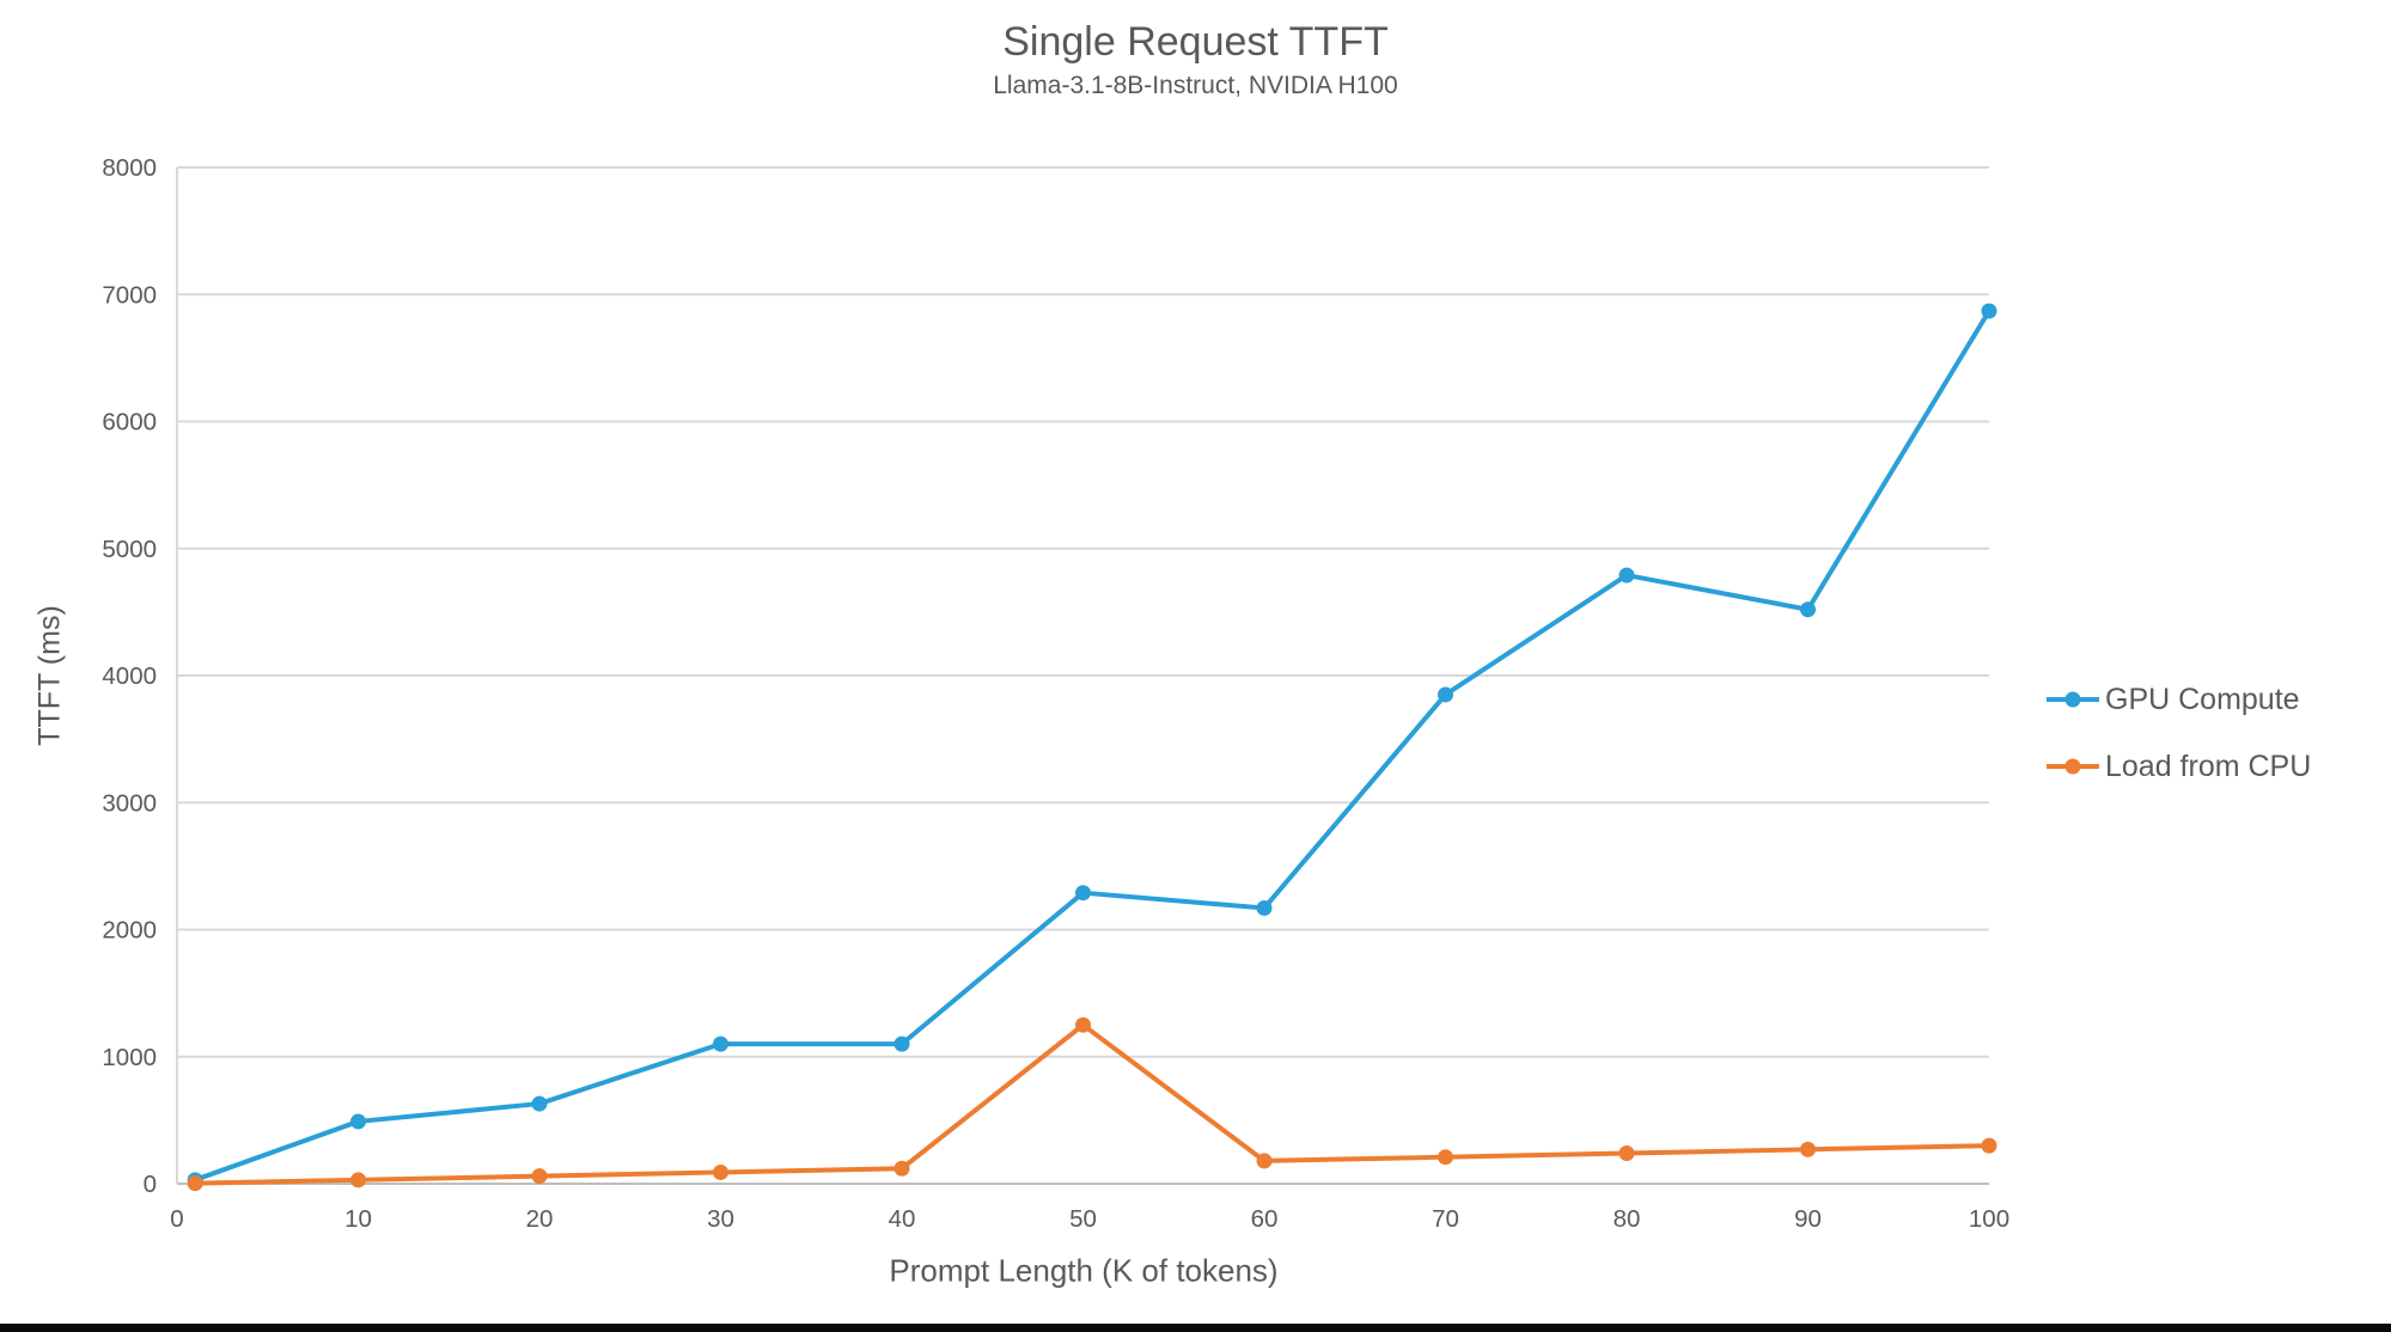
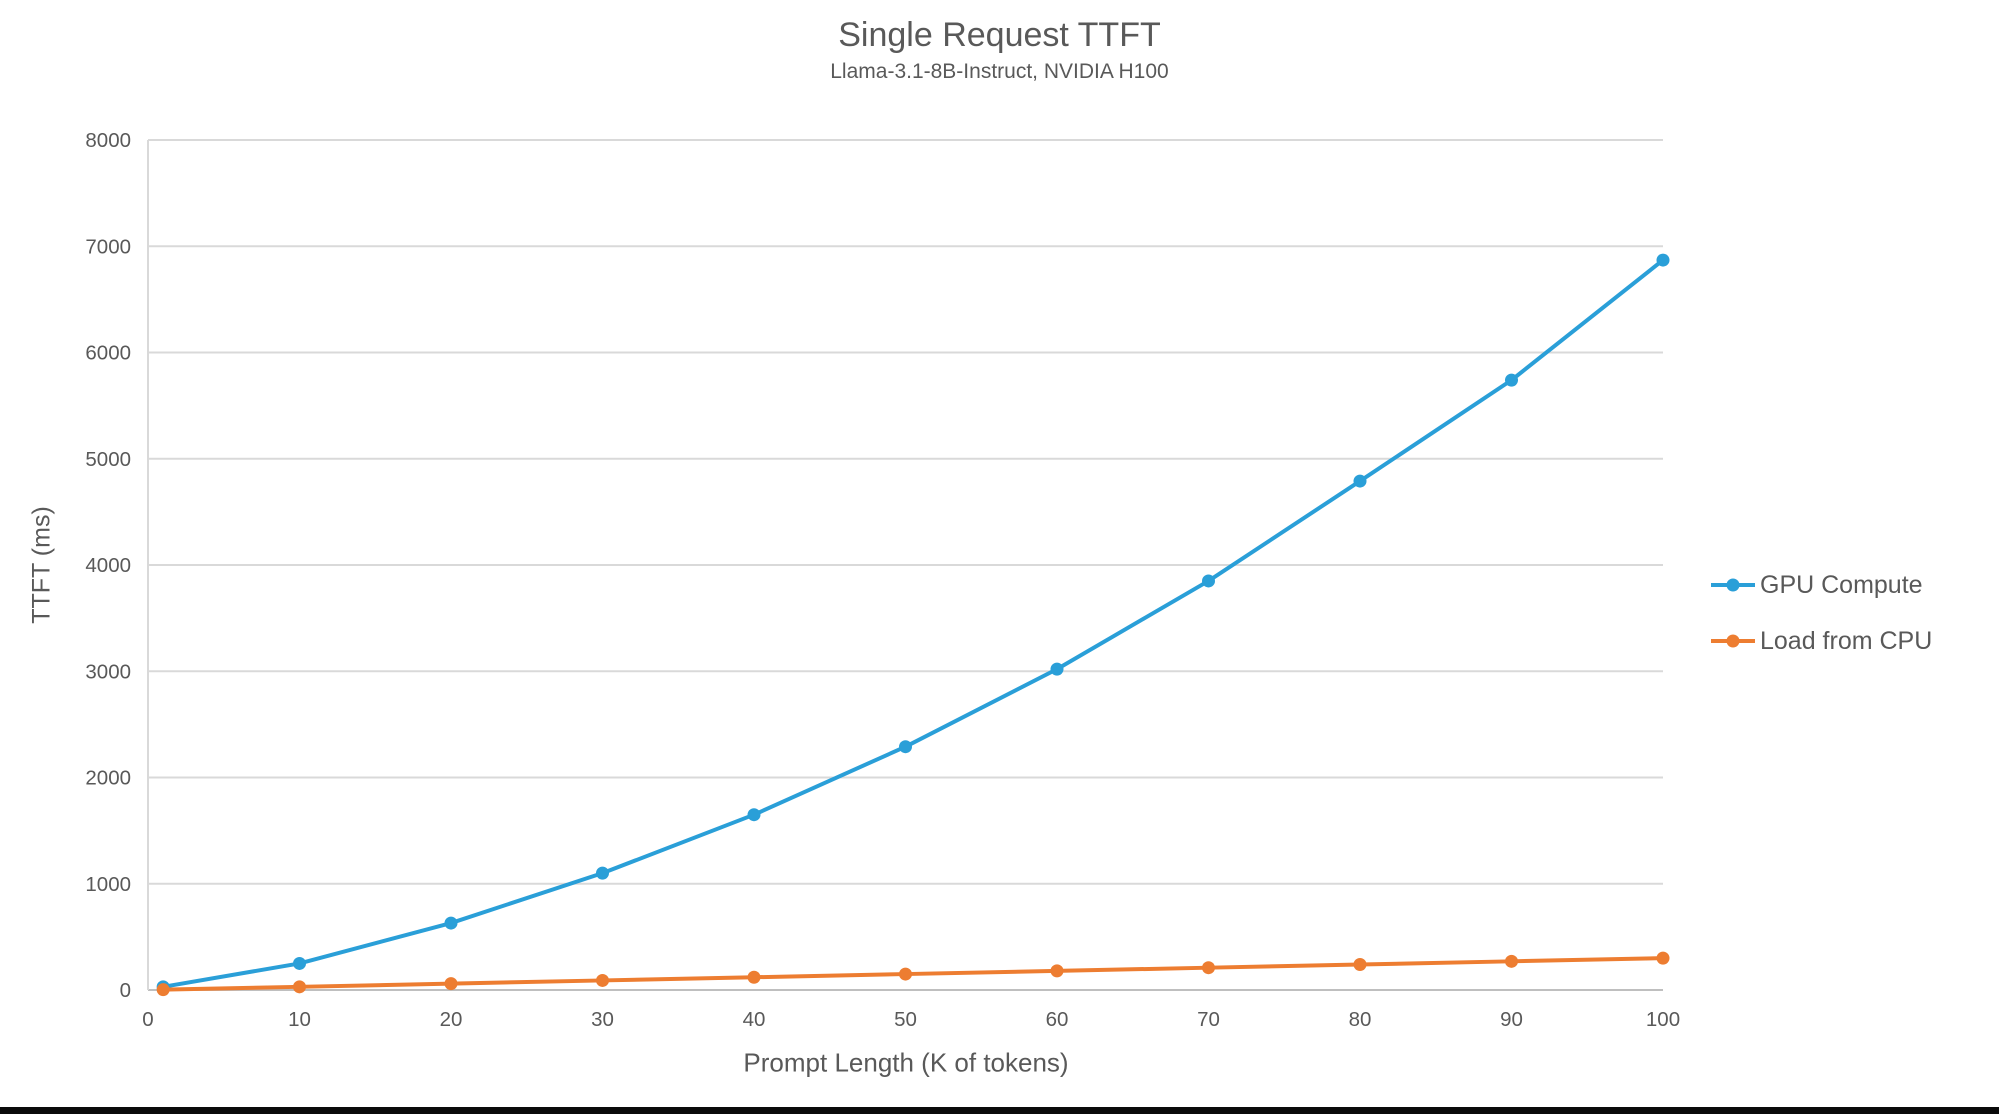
GPU Compute/10: 490 -> 250
GPU Compute/40: 1100 -> 1650
Load from CPU/50: 1250 -> 150
GPU Compute/60: 2170 -> 3020
GPU Compute/90: 4520 -> 5740
